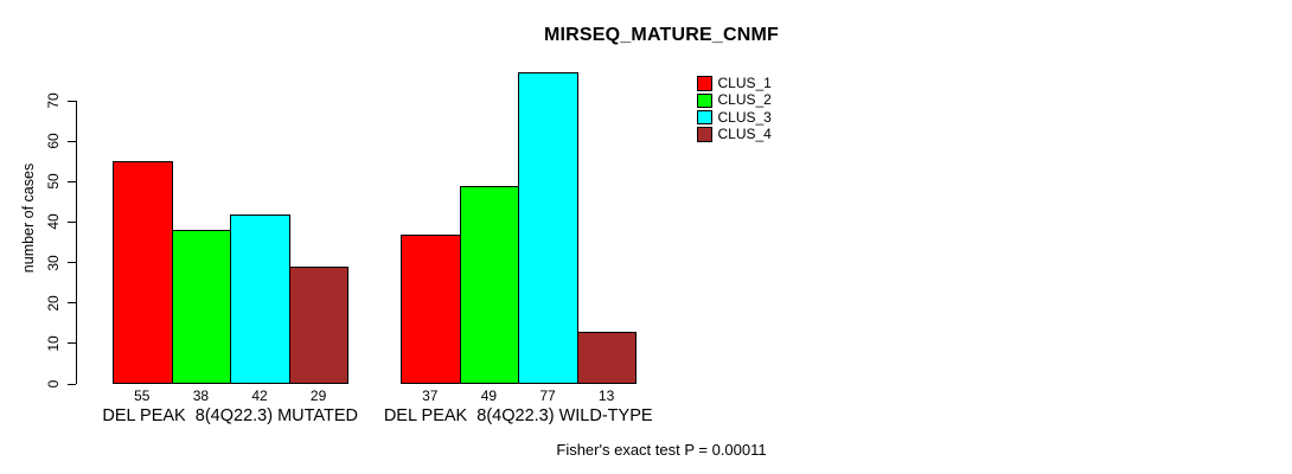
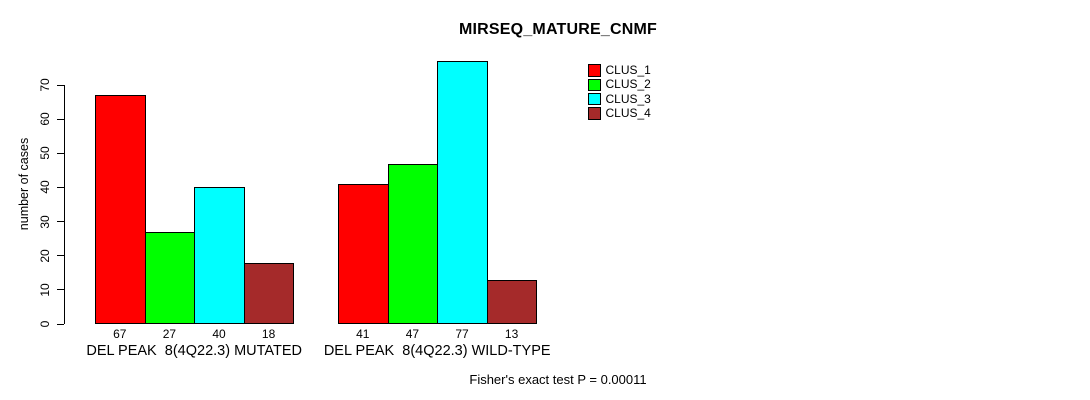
CLUS_1/DEL PEAK 8(4Q22.3) MUTATED: 55 -> 67
CLUS_2/DEL PEAK 8(4Q22.3) MUTATED: 38 -> 27
CLUS_3/DEL PEAK 8(4Q22.3) MUTATED: 42 -> 40
CLUS_4/DEL PEAK 8(4Q22.3) MUTATED: 29 -> 18
CLUS_1/DEL PEAK 8(4Q22.3) WILD-TYPE: 37 -> 41
CLUS_2/DEL PEAK 8(4Q22.3) WILD-TYPE: 49 -> 47
